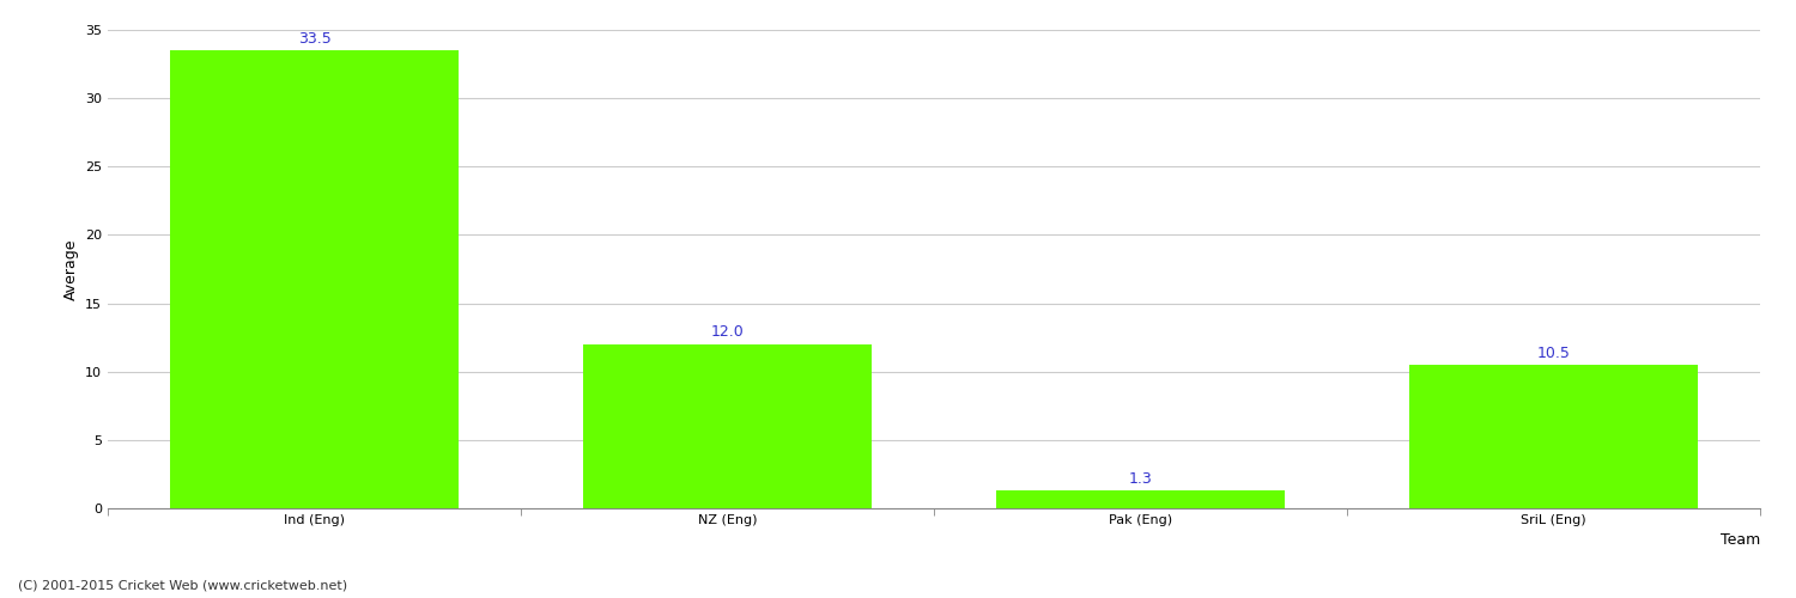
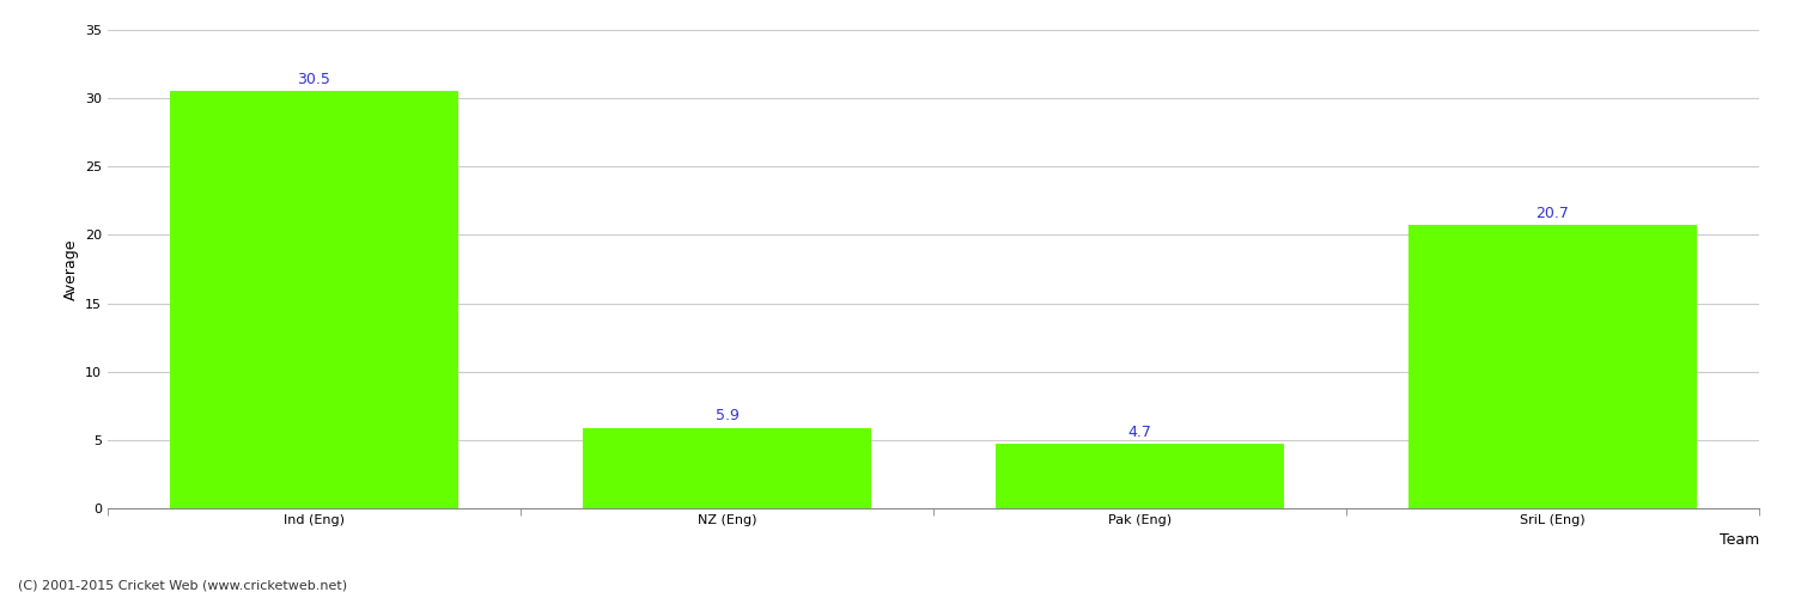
Ind (Eng): 33.5 -> 30.5
NZ (Eng): 12.0 -> 5.9
Pak (Eng): 1.3 -> 4.7
SriL (Eng): 10.5 -> 20.7
